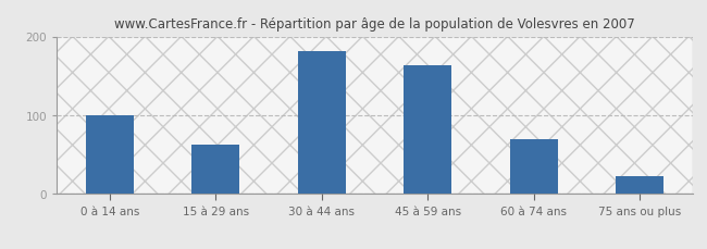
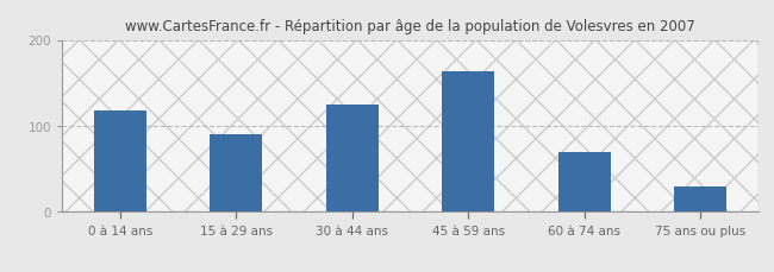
0 à 14 ans: 100 -> 118
15 à 29 ans: 62 -> 90
30 à 44 ans: 182 -> 125
75 ans ou plus: 22 -> 30
